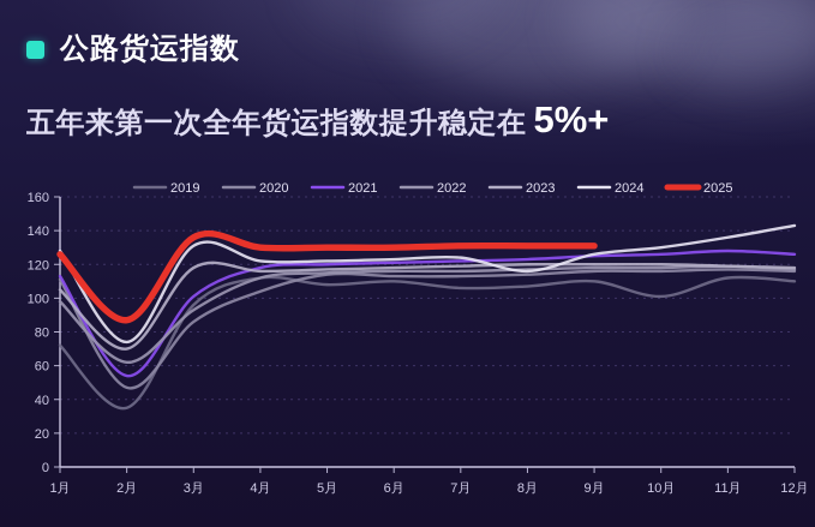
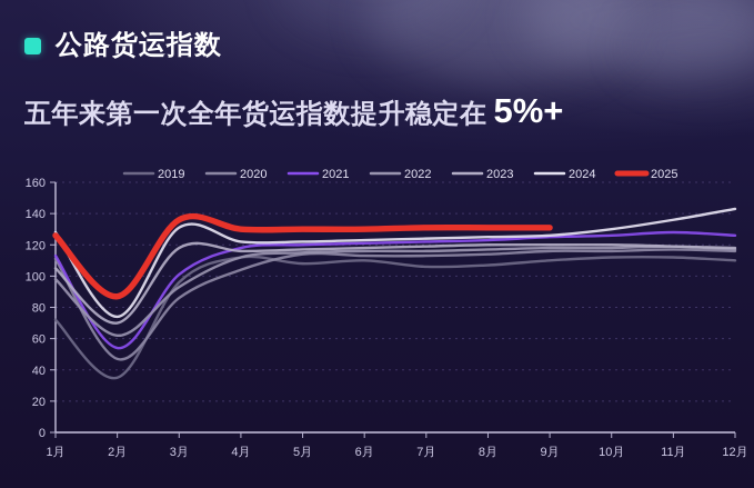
2024/8月: 116 -> 125
2019/10月: 101 -> 112
